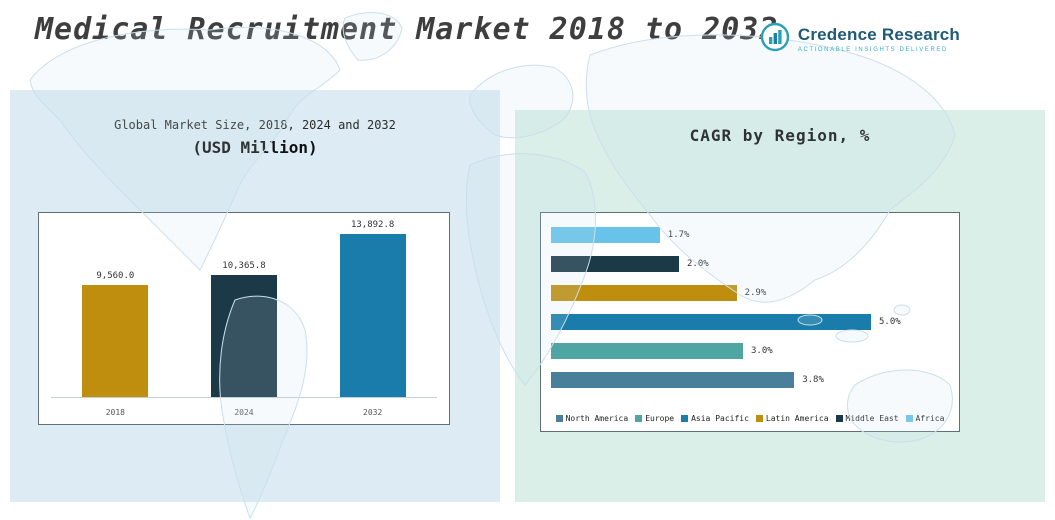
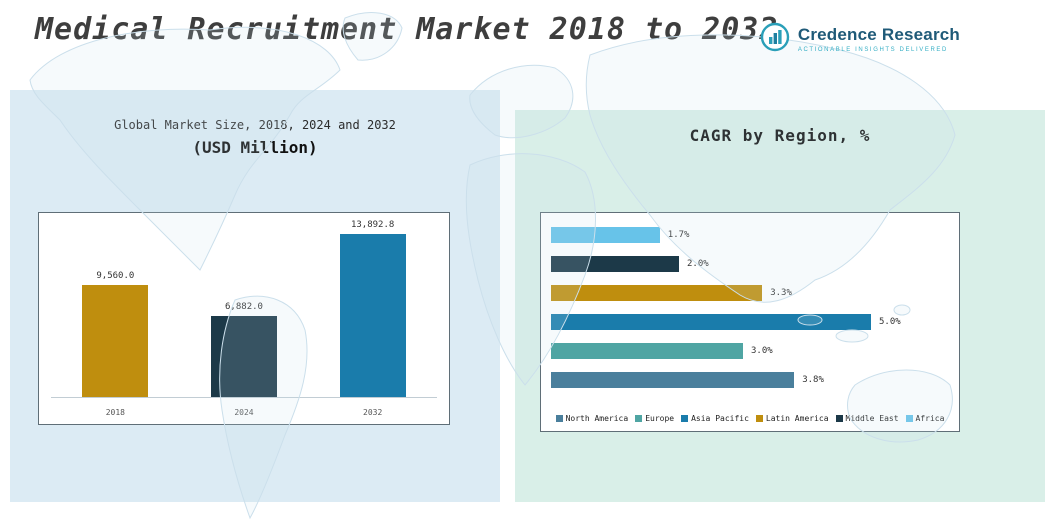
Global Market Size, 2018, 2024 and 2032/2024: 10,365.8 -> 6,882.0
CAGR by Region, %/Latin America: 2.9% -> 3.3%
